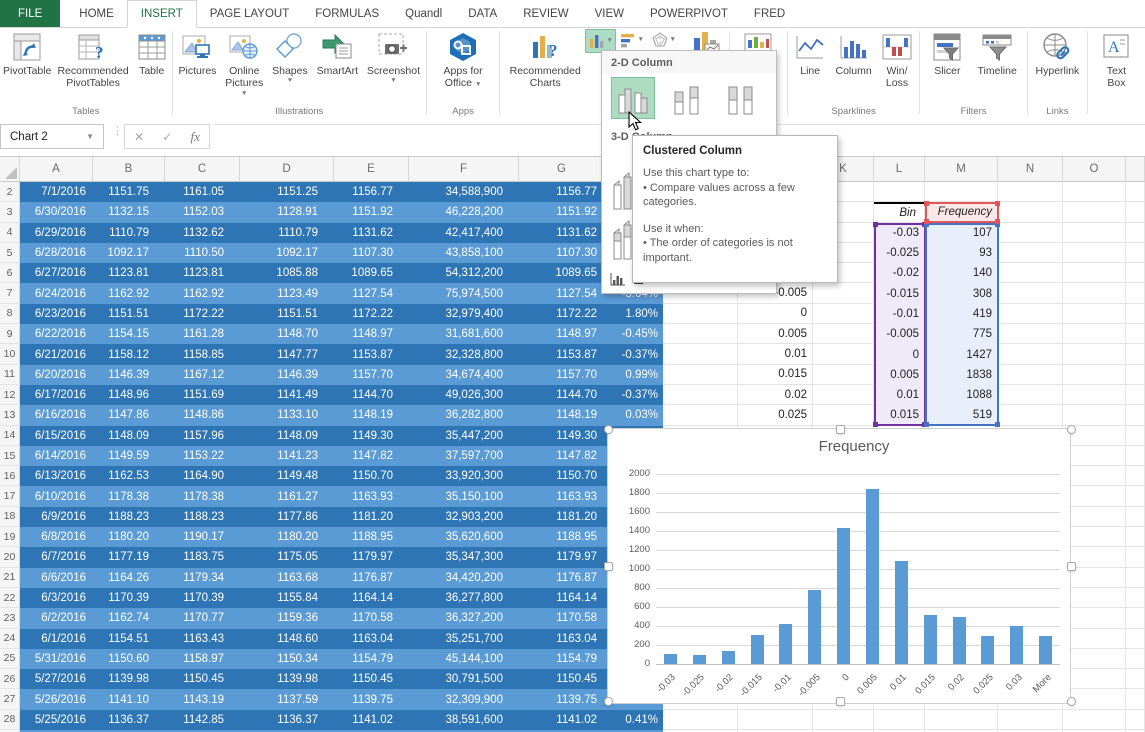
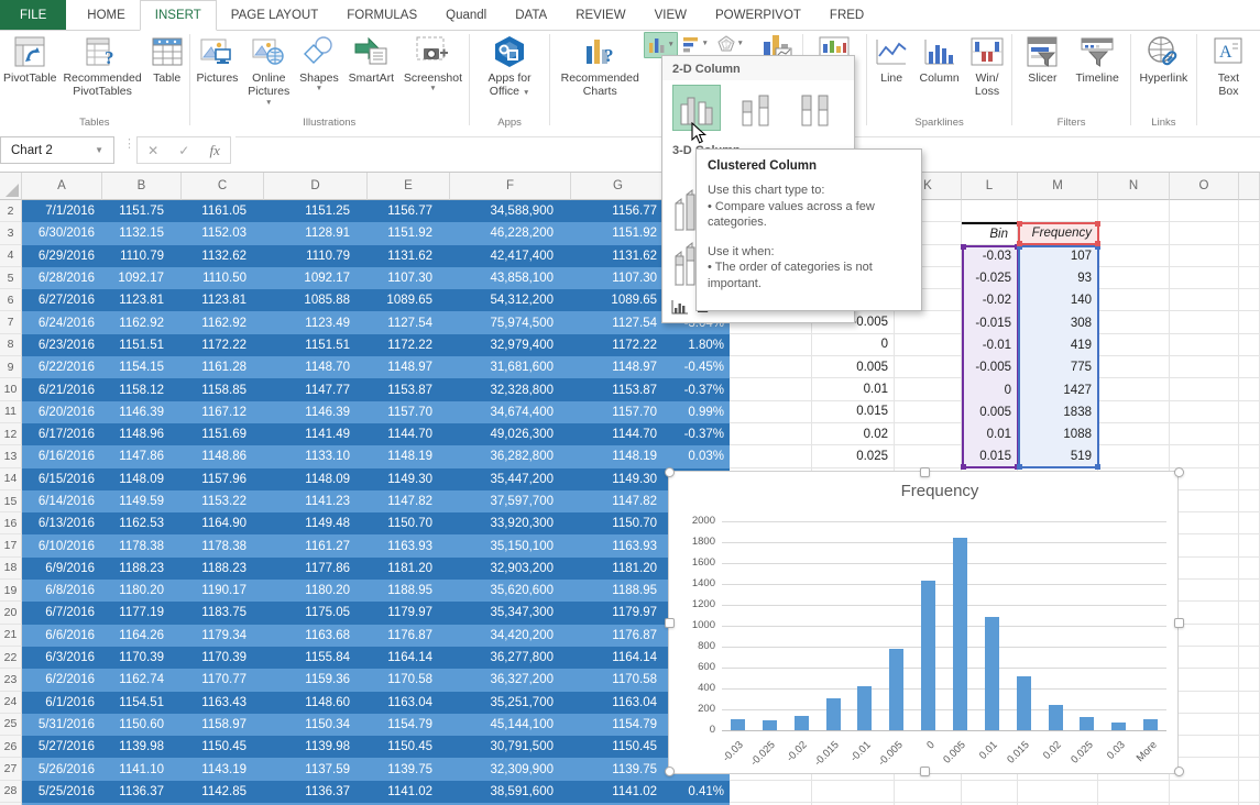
0.02: 500 -> 200
0.025: 300 -> 100
0.03: 400 -> 100
More: 300 -> 100
